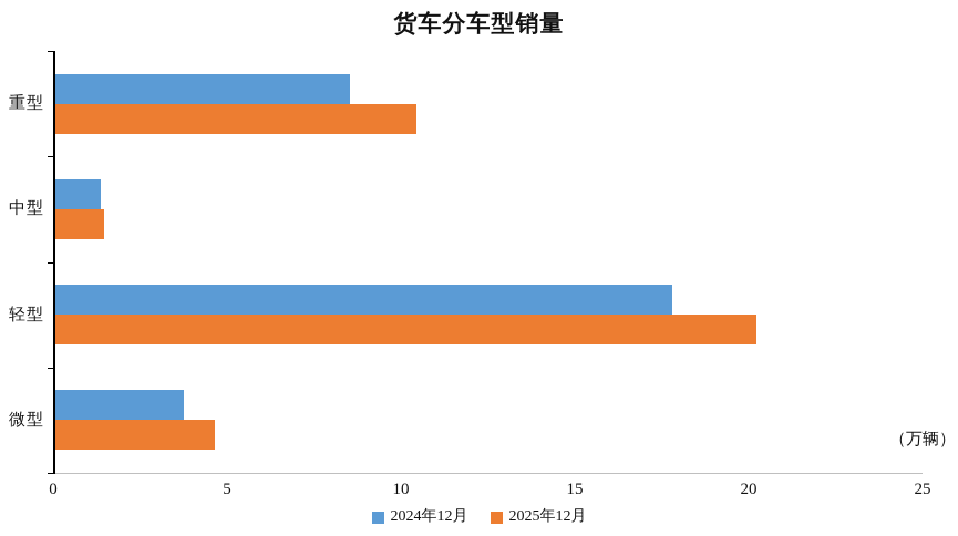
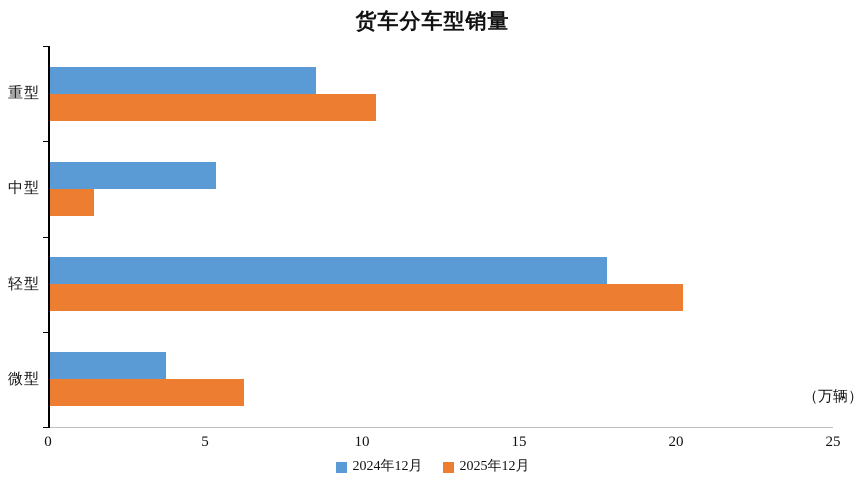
2024年12月/中型: 1.3 -> 5.3
2025年12月/微型: 4.6 -> 6.2
